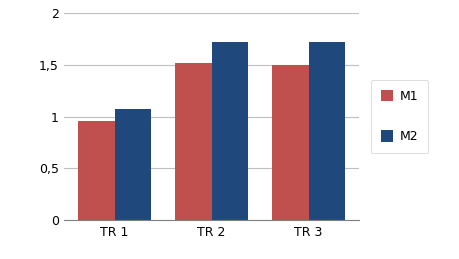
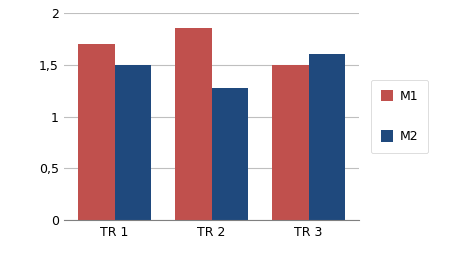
M1/TR 1: 0,96 -> 1,70
M2/TR 1: 1,07 -> 1,50
M1/TR 2: 1,52 -> 1,85
M2/TR 2: 1,72 -> 1,28
M2/TR 3: 1,72 -> 1,60
